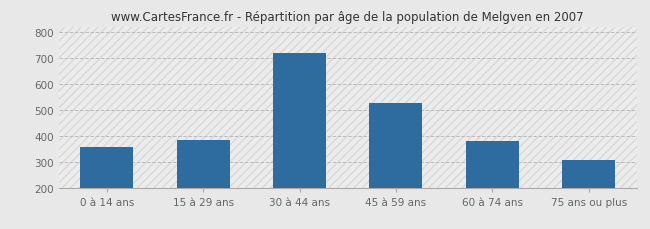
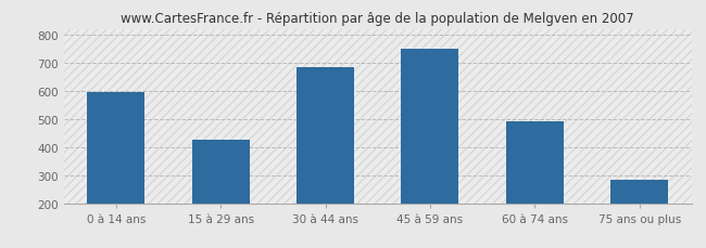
0 à 14 ans: 355 -> 595
15 à 29 ans: 385 -> 425
30 à 44 ans: 720 -> 685
45 à 59 ans: 525 -> 750
60 à 74 ans: 380 -> 490
75 ans ou plus: 305 -> 283
